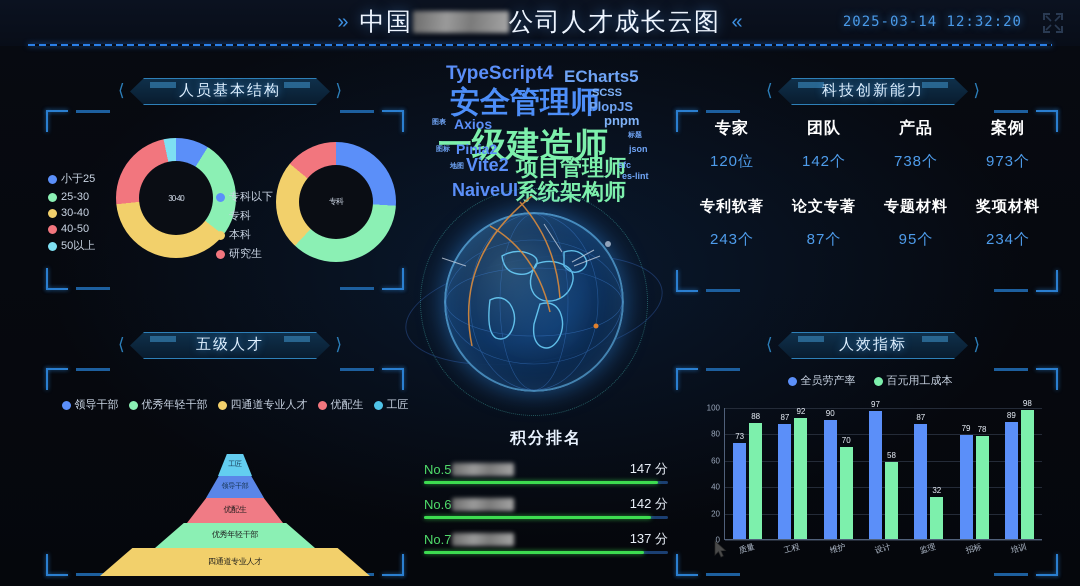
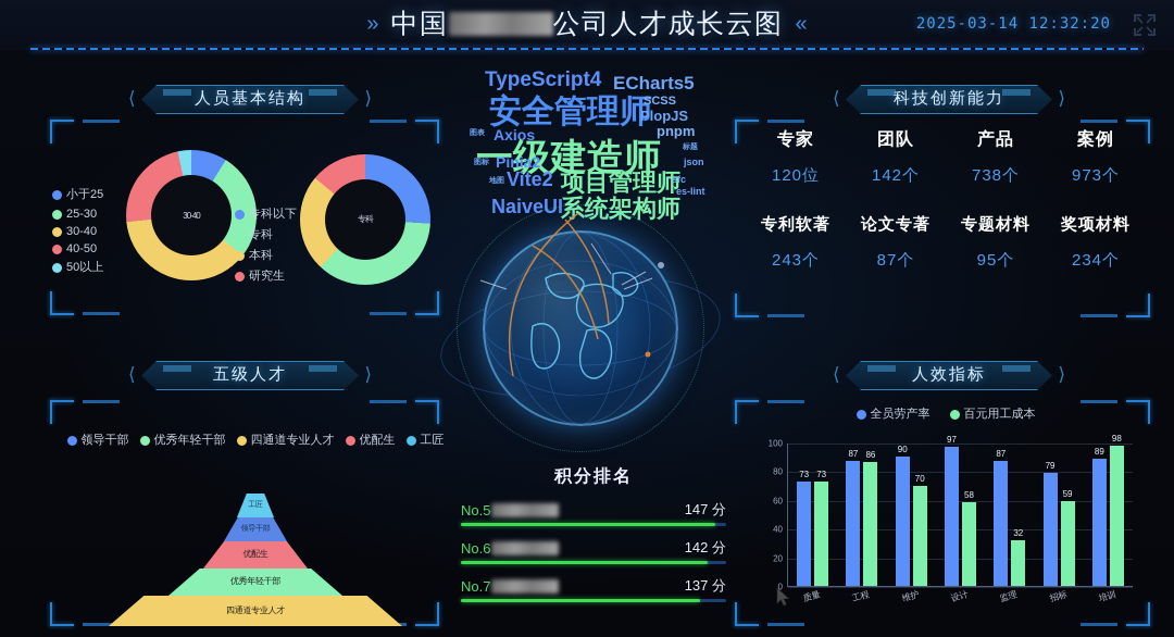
人效指标/百元用工成本/质量: 88 -> 73
人效指标/百元用工成本/工程: 92 -> 86
人效指标/百元用工成本/招标: 78 -> 59
